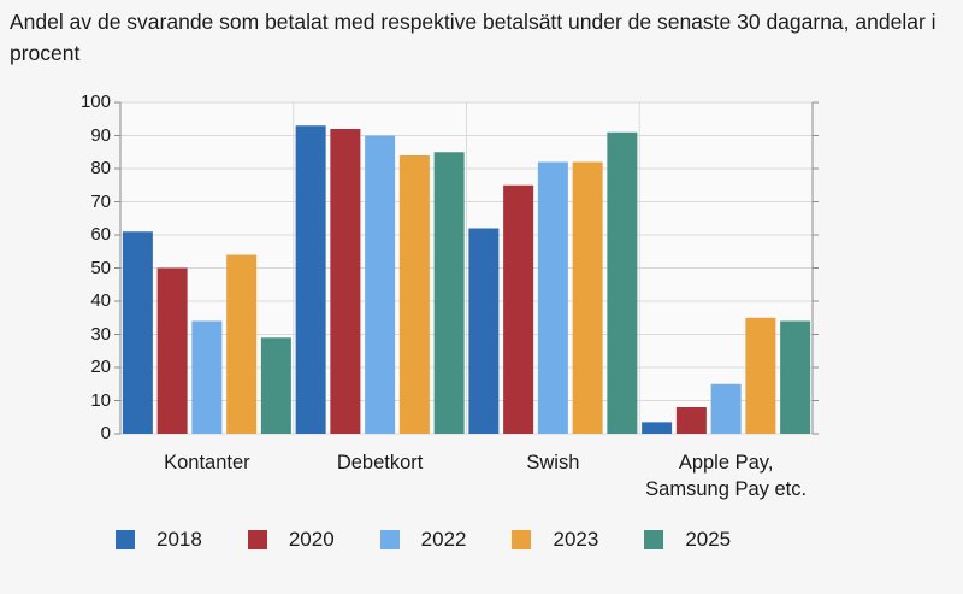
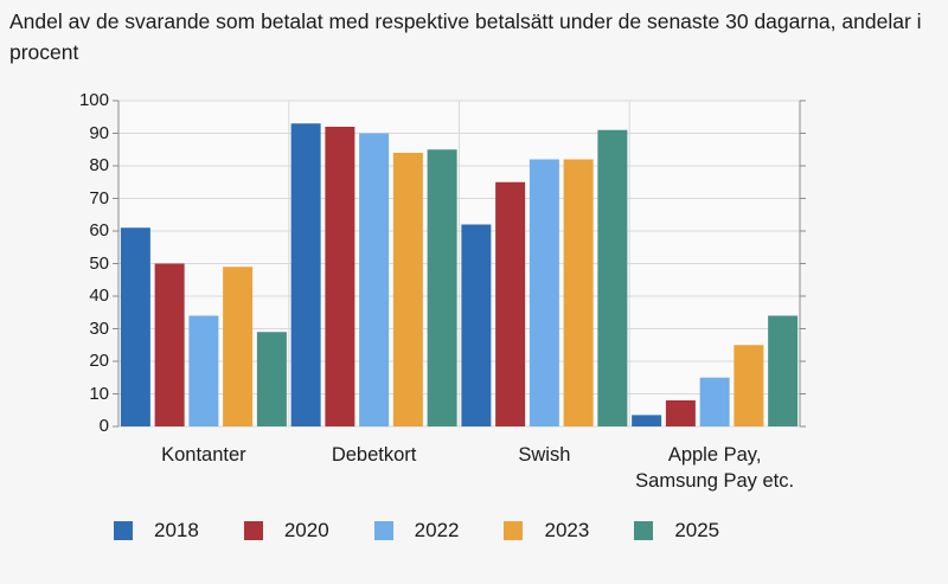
2023/Kontanter: 54 -> 49
2023/Apple Pay, Samsung Pay etc.: 35 -> 25
